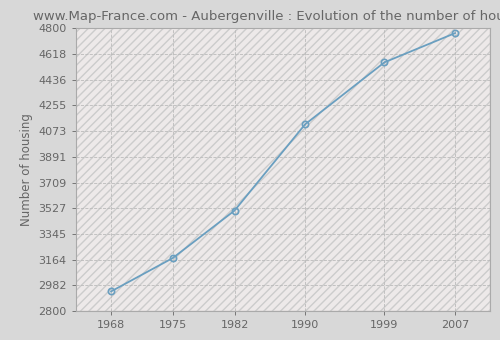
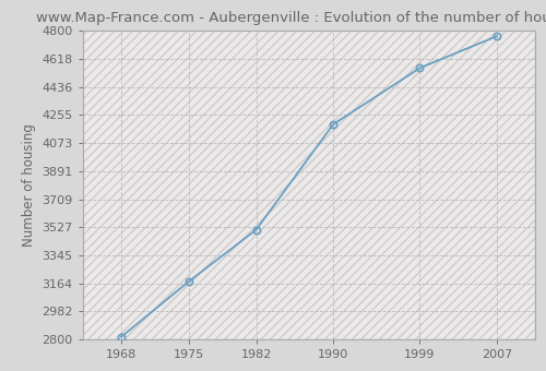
1968: 2940 -> 2820
1990: 4120 -> 4190
